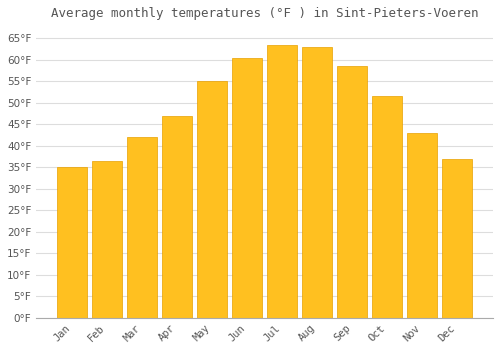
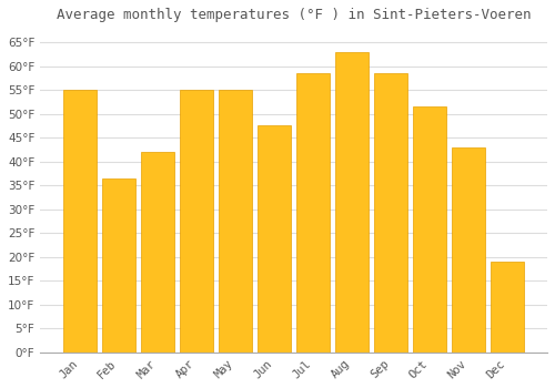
Jan: 35.0°F -> 55.0°F
Apr: 47.0°F -> 55.0°F
Jun: 60.5°F -> 47.5°F
Jul: 63.5°F -> 58.5°F
Dec: 37.0°F -> 19.0°F
